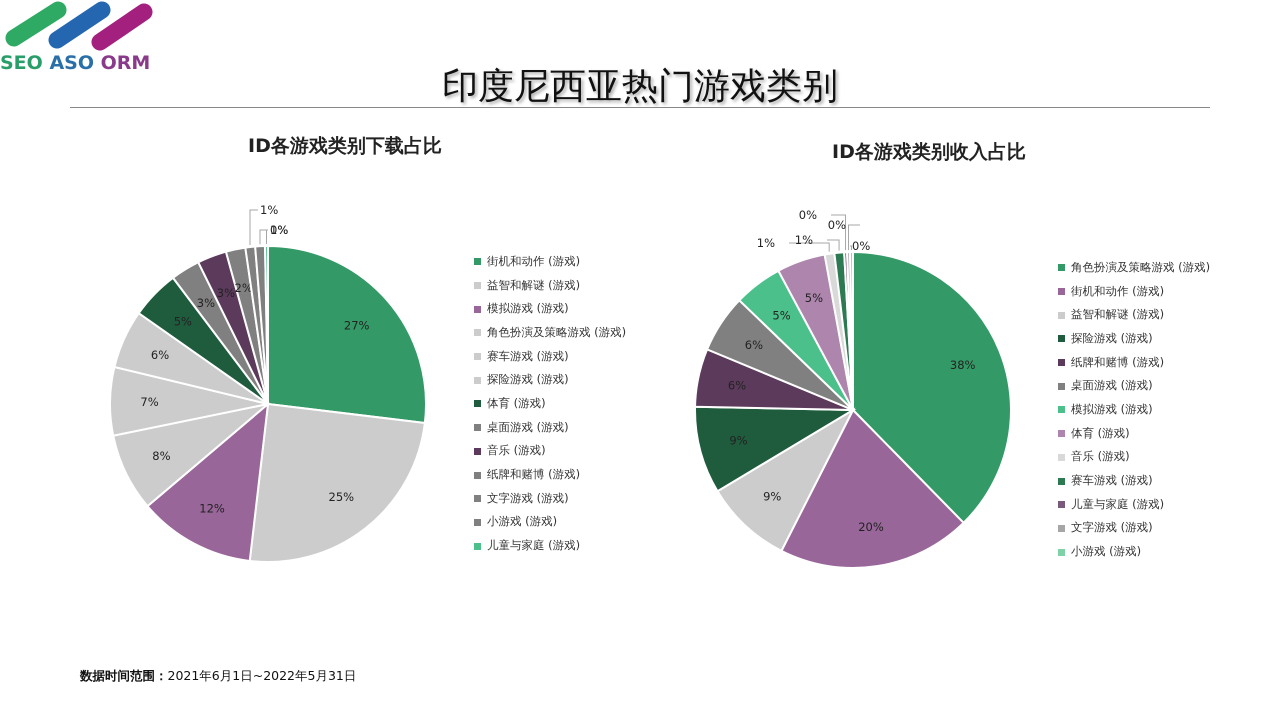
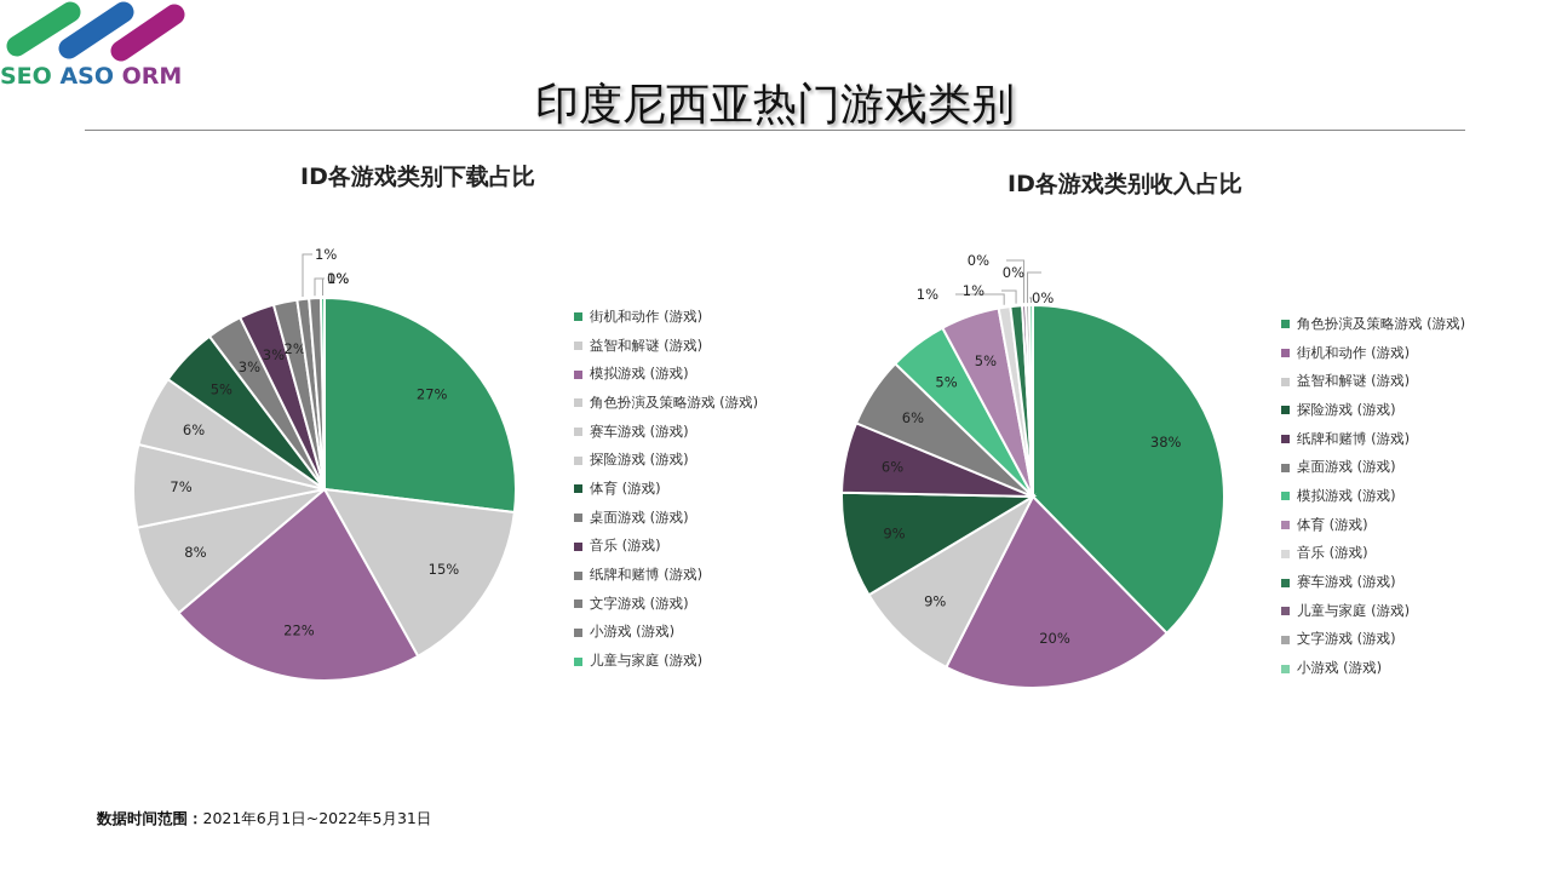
ID各游戏类别下载占比/益智和解谜 (游戏): 25% -> 15%
ID各游戏类别下载占比/模拟游戏 (游戏): 12% -> 22%
